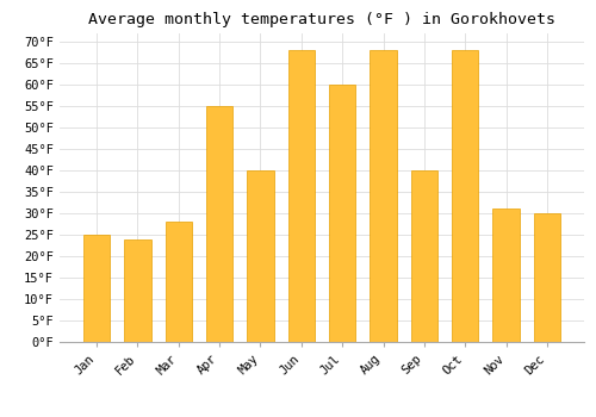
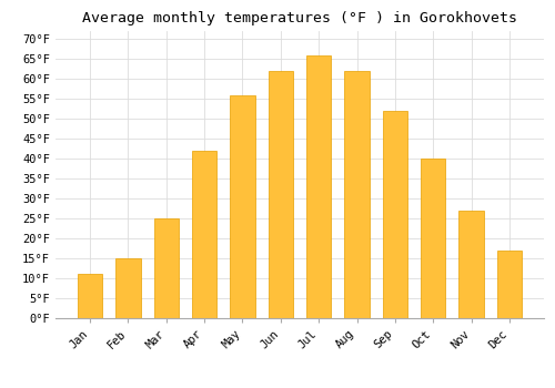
Jan: 25°F -> 11°F
Feb: 24°F -> 15°F
Mar: 28°F -> 25°F
Apr: 55°F -> 42°F
May: 40°F -> 56°F
Jun: 68°F -> 62°F
Jul: 60°F -> 66°F
Aug: 68°F -> 62°F
Sep: 40°F -> 52°F
Oct: 68°F -> 40°F
Nov: 31°F -> 27°F
Dec: 30°F -> 17°F
